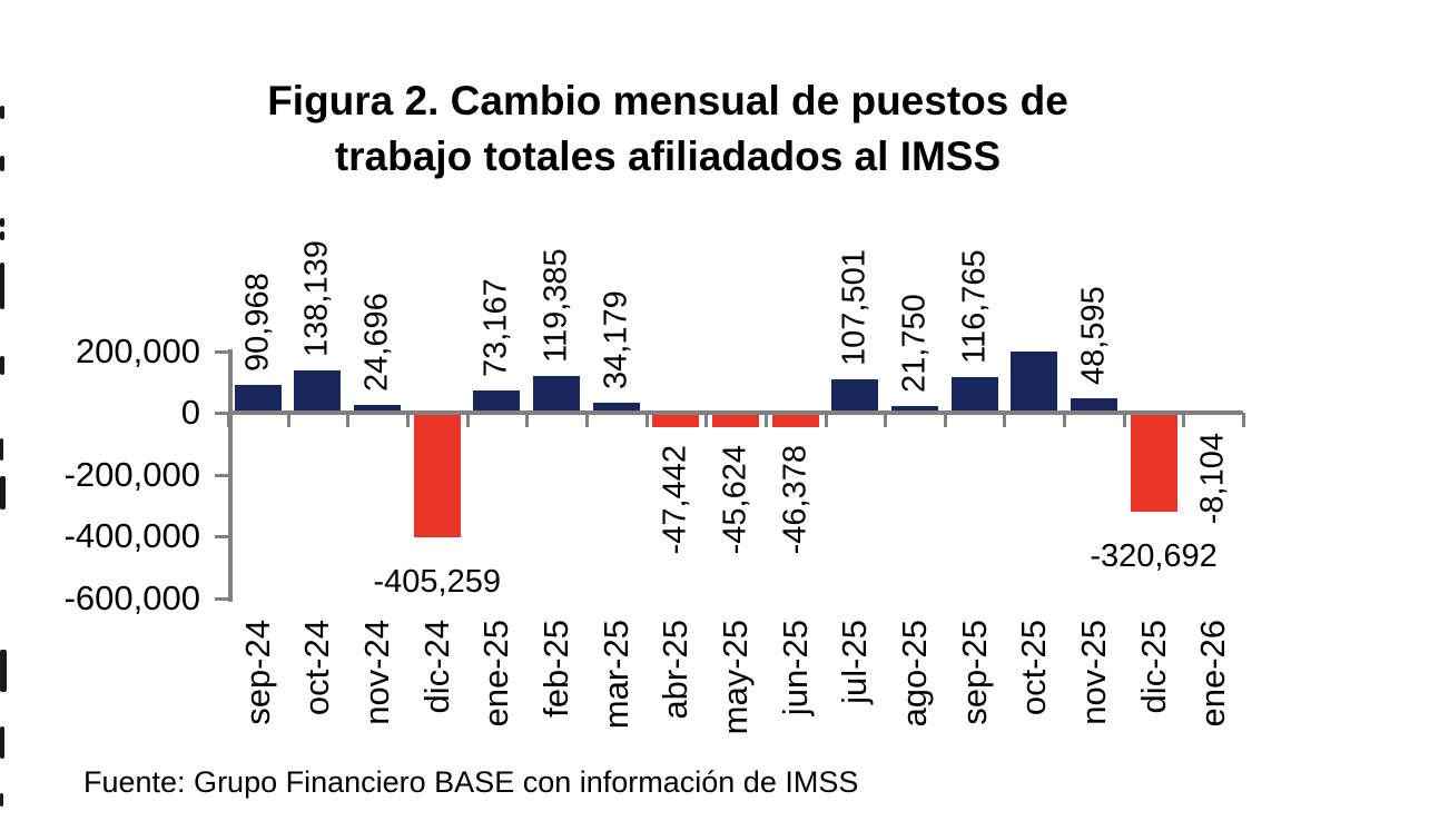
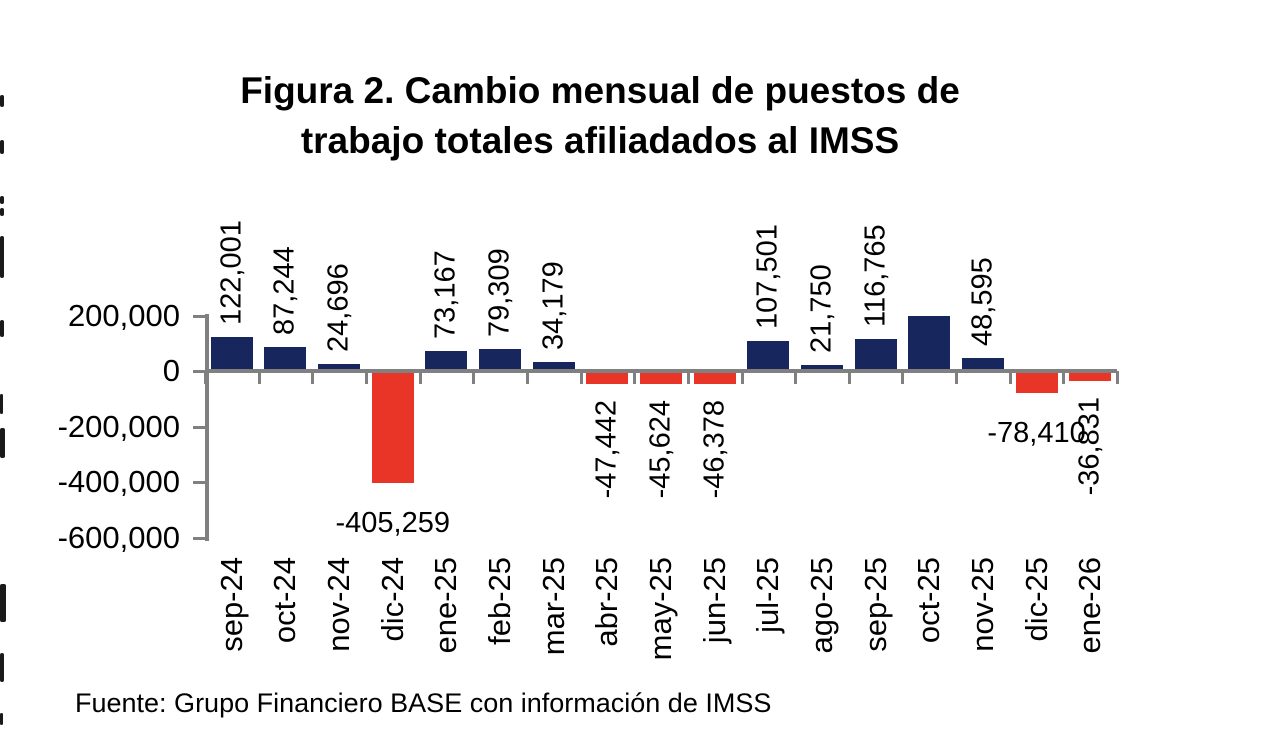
sep-24: 90,968 -> 122,001
oct-24: 138,139 -> 87,244
feb-25: 119,385 -> 79,309
dic-25: -320,692 -> -78,410
ene-26: -8,104 -> -36,831
